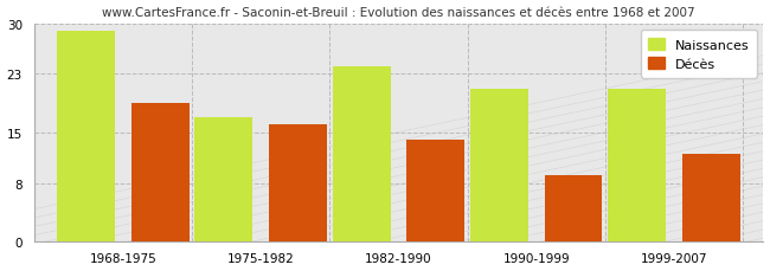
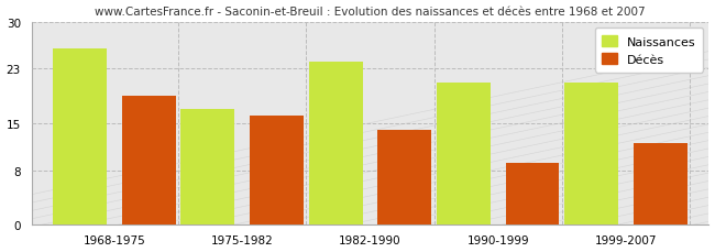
Naissances/1968-1975: 29 -> 26
